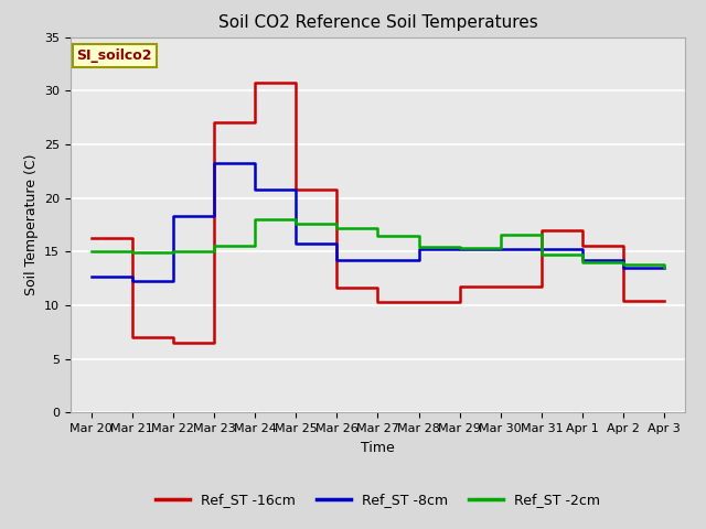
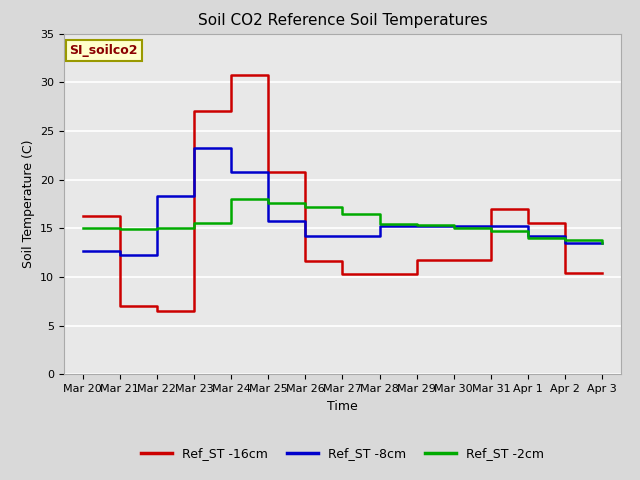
Ref_ST -2cm/Mar 30: 16.6 -> 15.0
